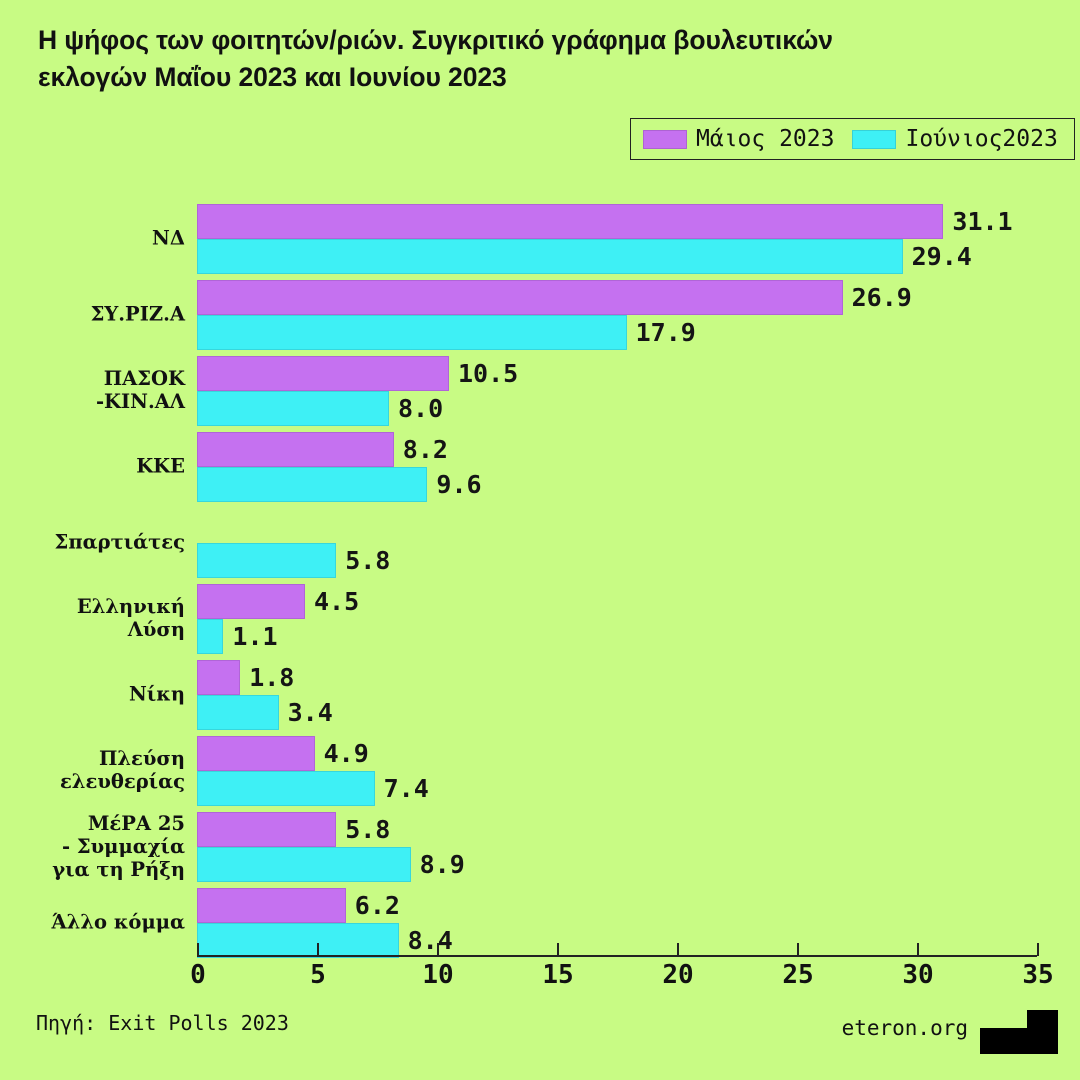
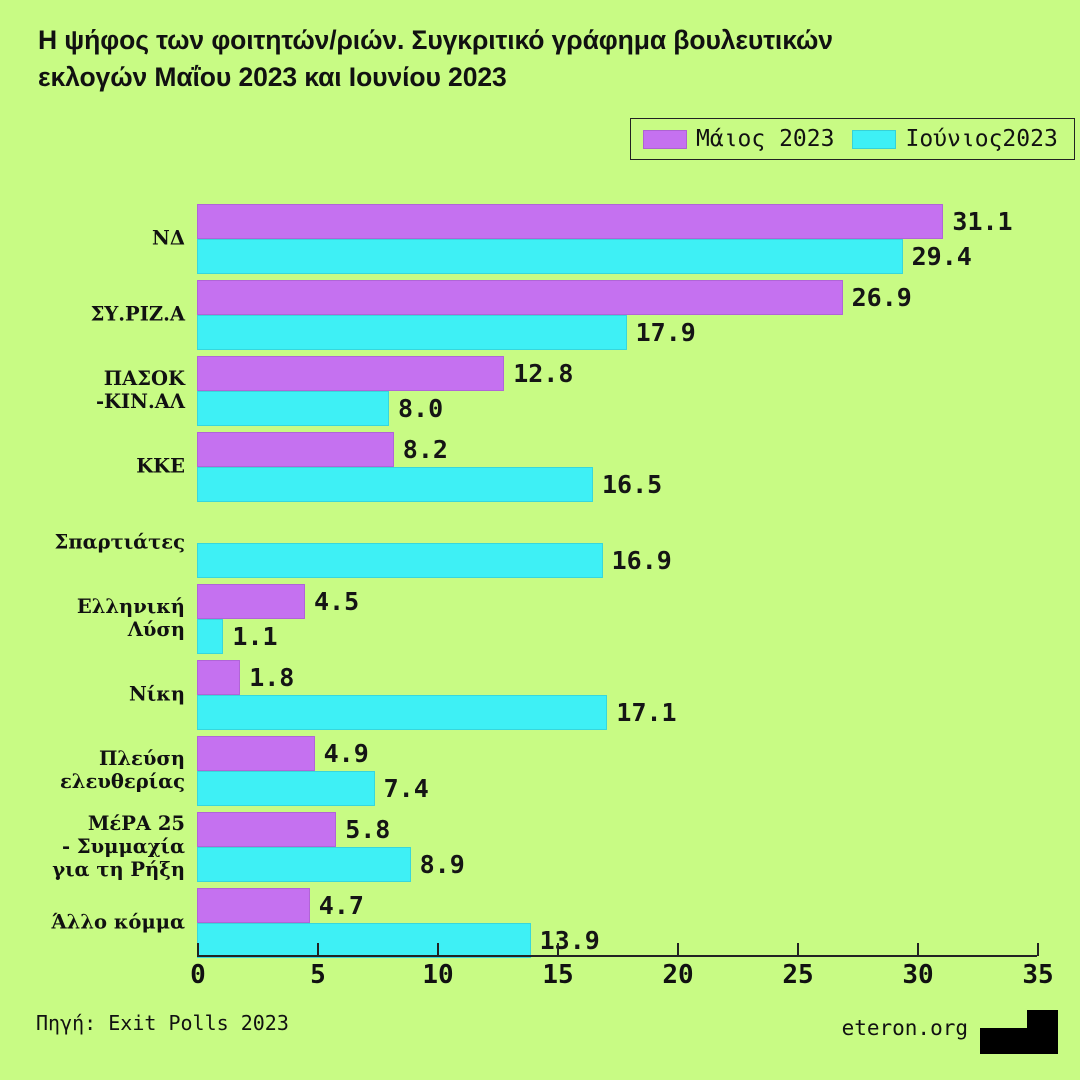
Μάιος 2023/ΠΑΣΟΚ -ΚΙΝ.ΑΛ: 10.5 -> 12.8
Ιούνιος2023/ΚΚΕ: 9.6 -> 16.5
Ιούνιος2023/Σπαρτιάτες: 5.8 -> 16.9
Ιούνιος2023/Νίκη: 3.4 -> 17.1
Μάιος 2023/Άλλο κόμμα: 6.2 -> 4.7
Ιούνιος2023/Άλλο κόμμα: 8.4 -> 13.9
